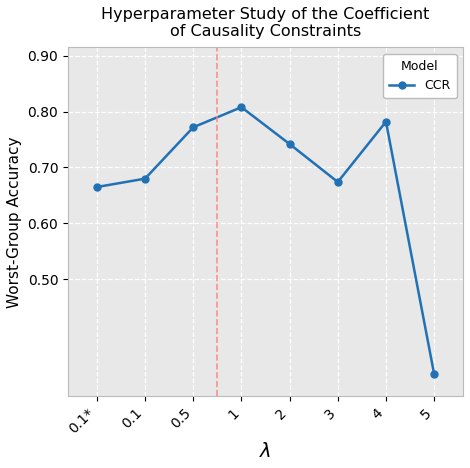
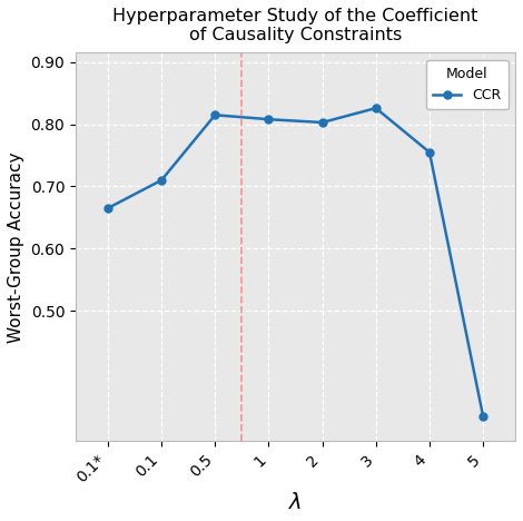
0.1: 0.680 -> 0.710
0.5: 0.772 -> 0.815
2: 0.742 -> 0.803
3: 0.674 -> 0.826
4: 0.782 -> 0.755
